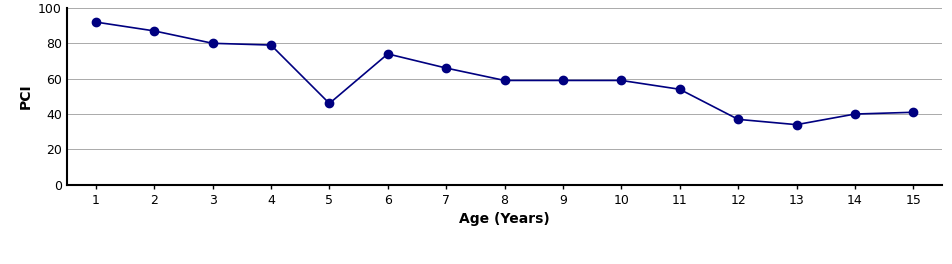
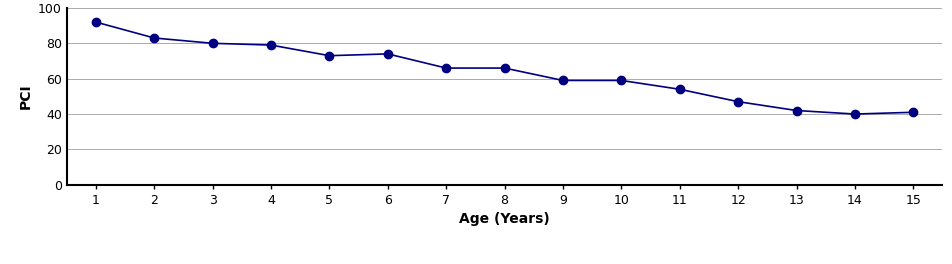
2: 87 -> 83
5: 46 -> 73
8: 59 -> 66
12: 37 -> 47
13: 34 -> 42
